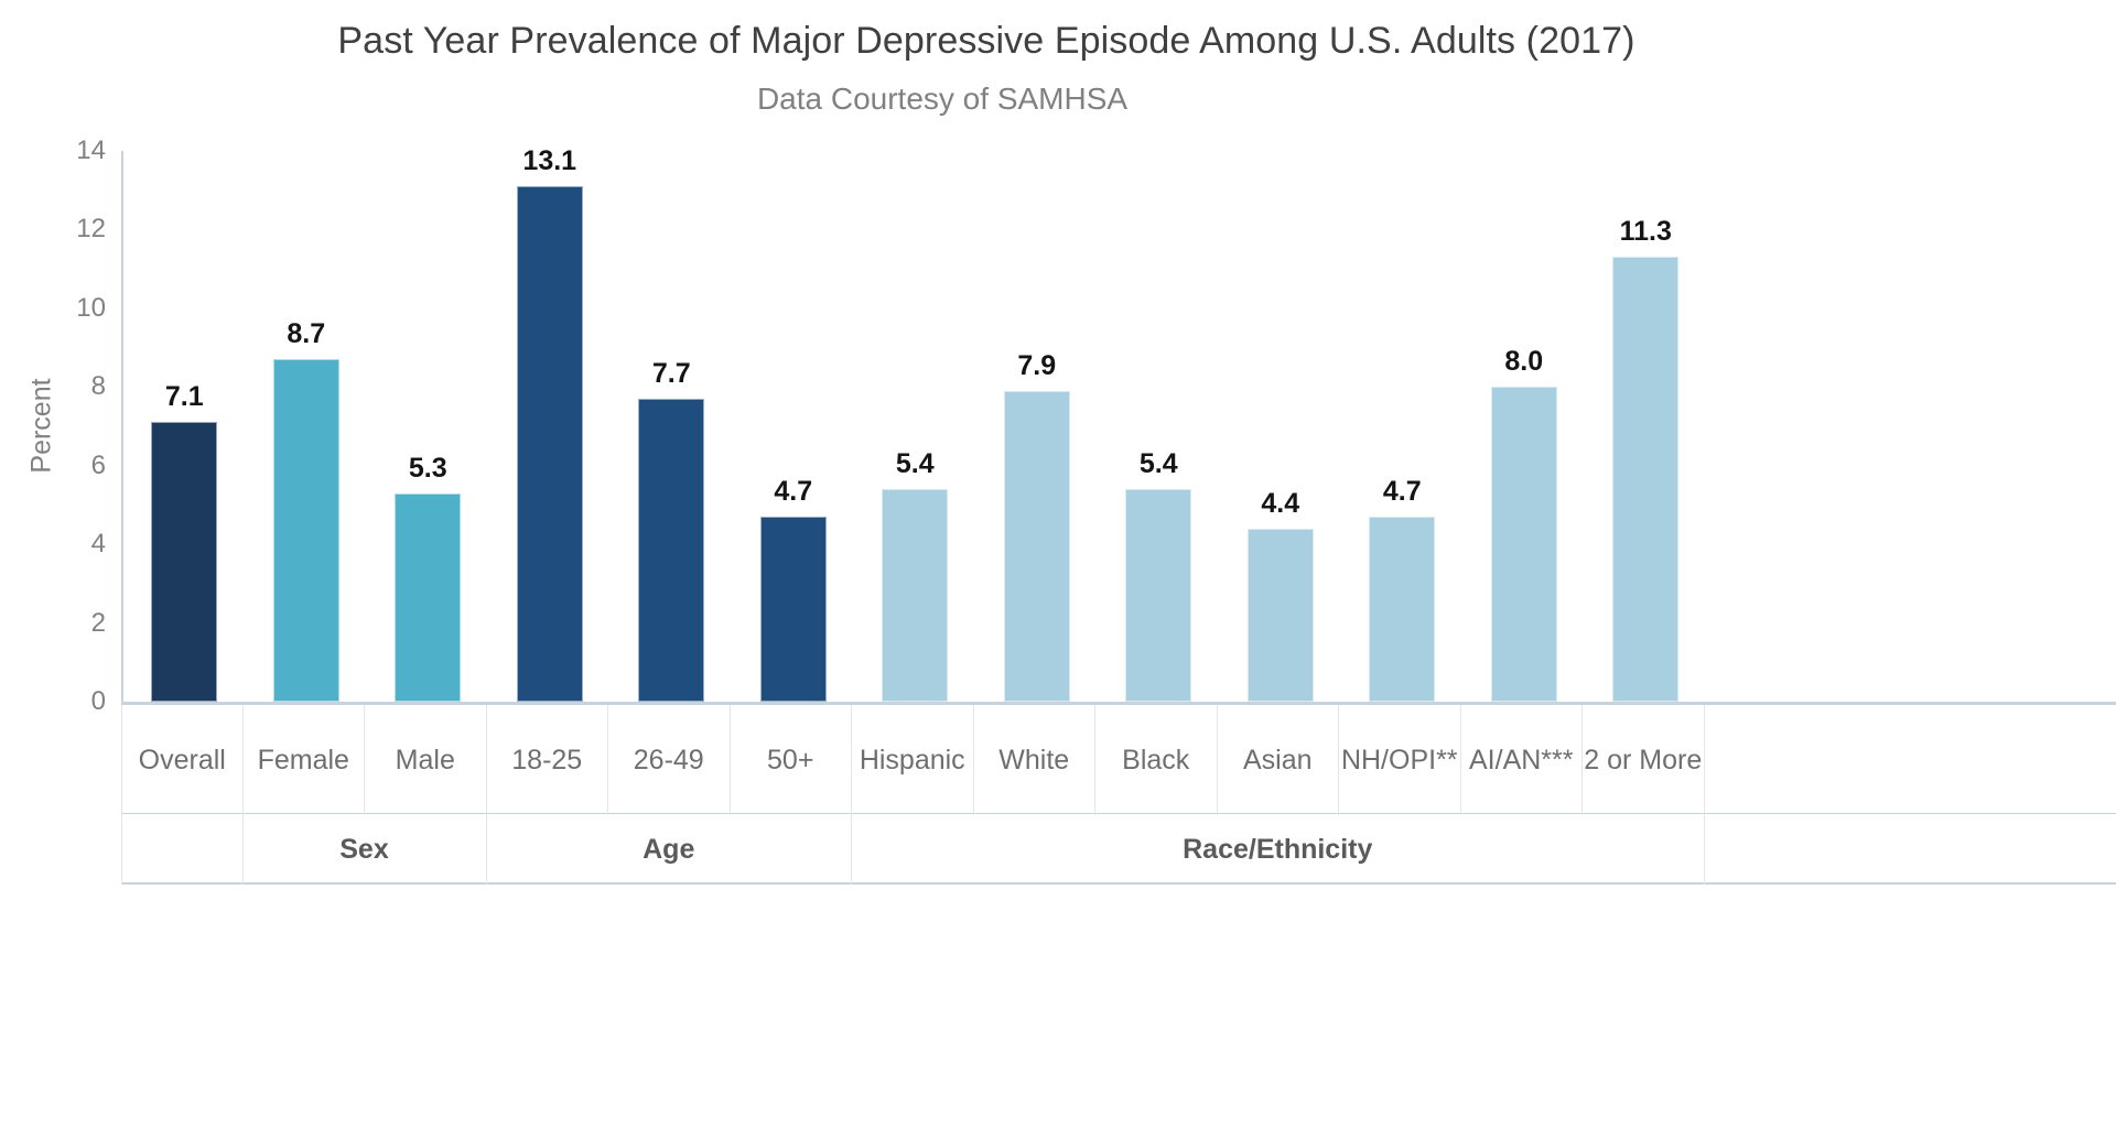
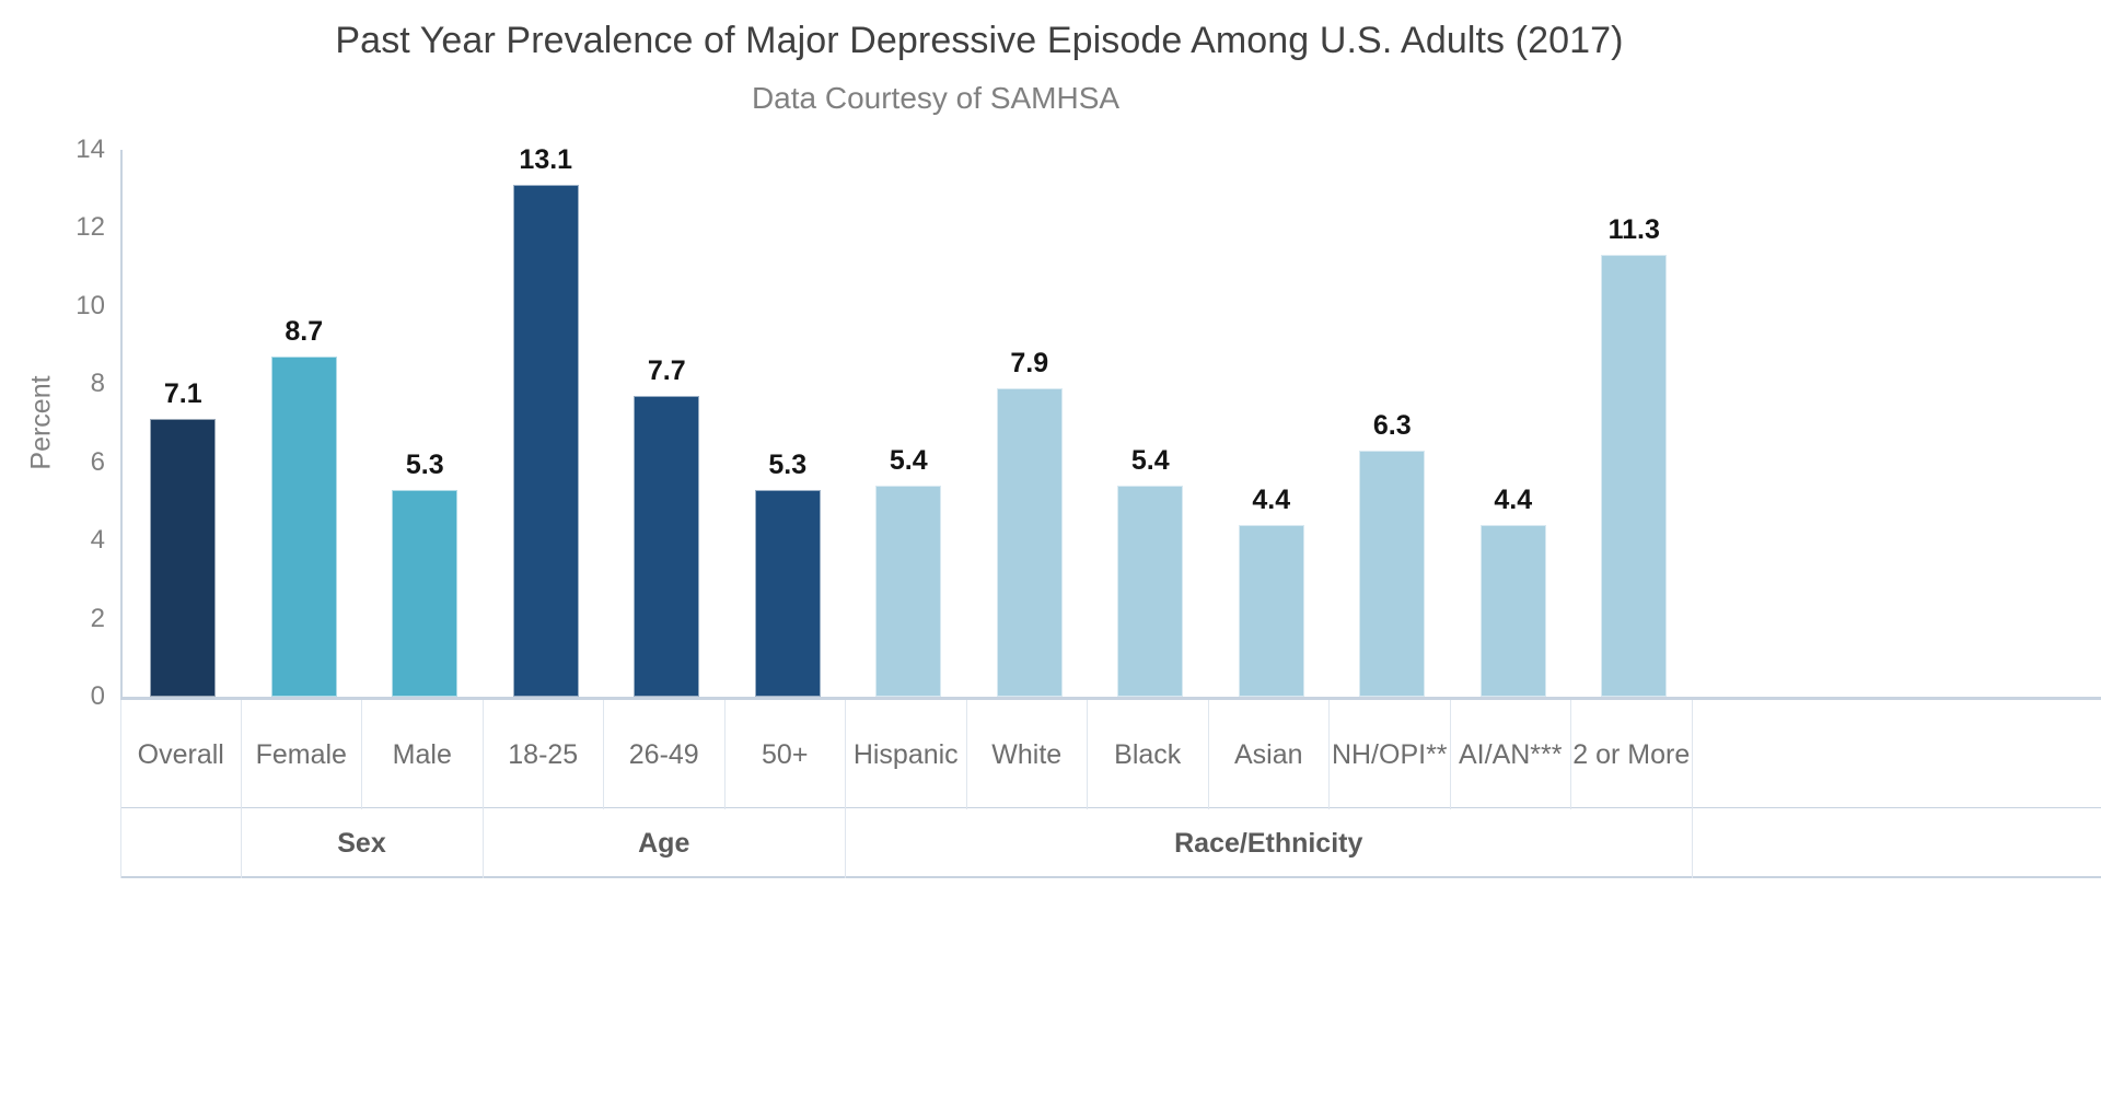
50+: 4.7 -> 5.3
NH/OPI**: 4.7 -> 6.3
AI/AN***: 8.0 -> 4.4
